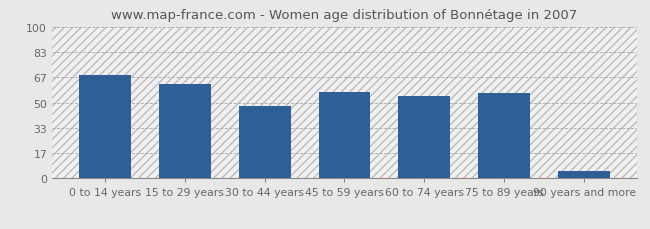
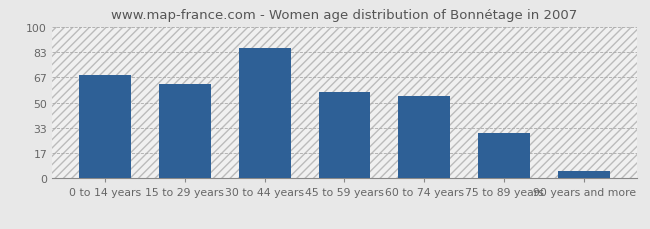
30 to 44 years: 48 -> 86
75 to 89 years: 56 -> 30
